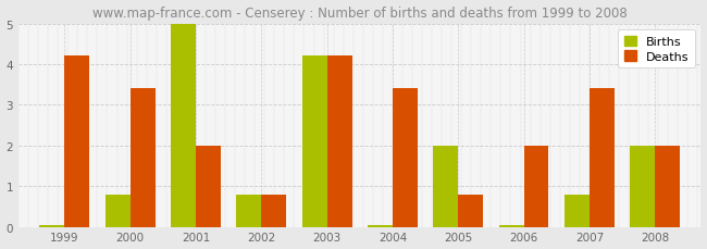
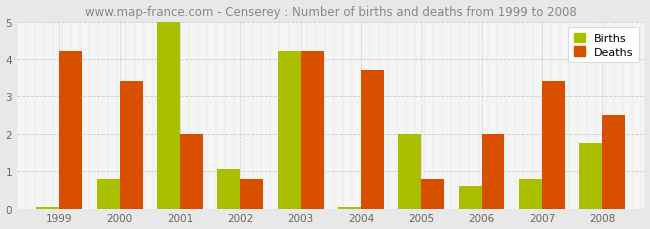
Births/2002: 0.80 -> 1.05
Deaths/2004: 3.4 -> 3.7
Births/2006: 0.05 -> 0.60
Births/2008: 2.00 -> 1.75
Deaths/2008: 2.0 -> 2.5
